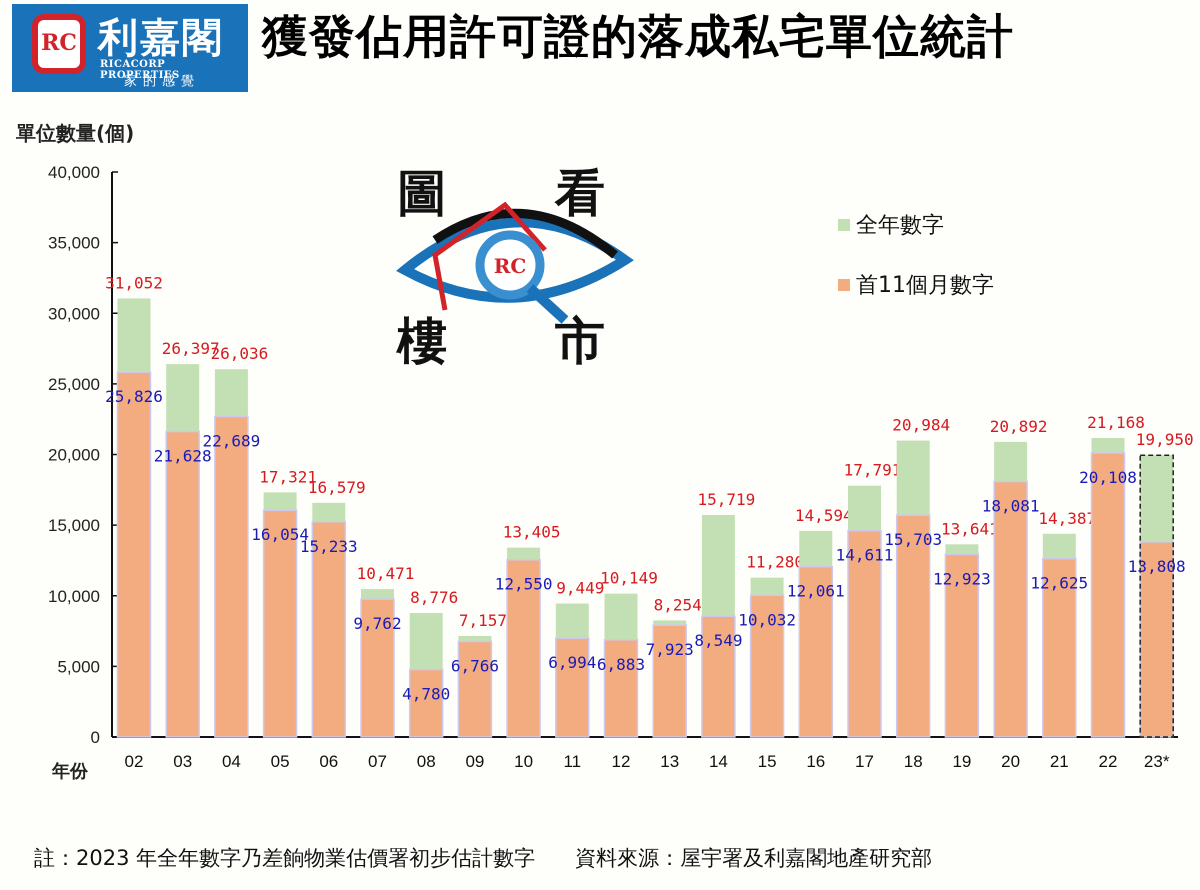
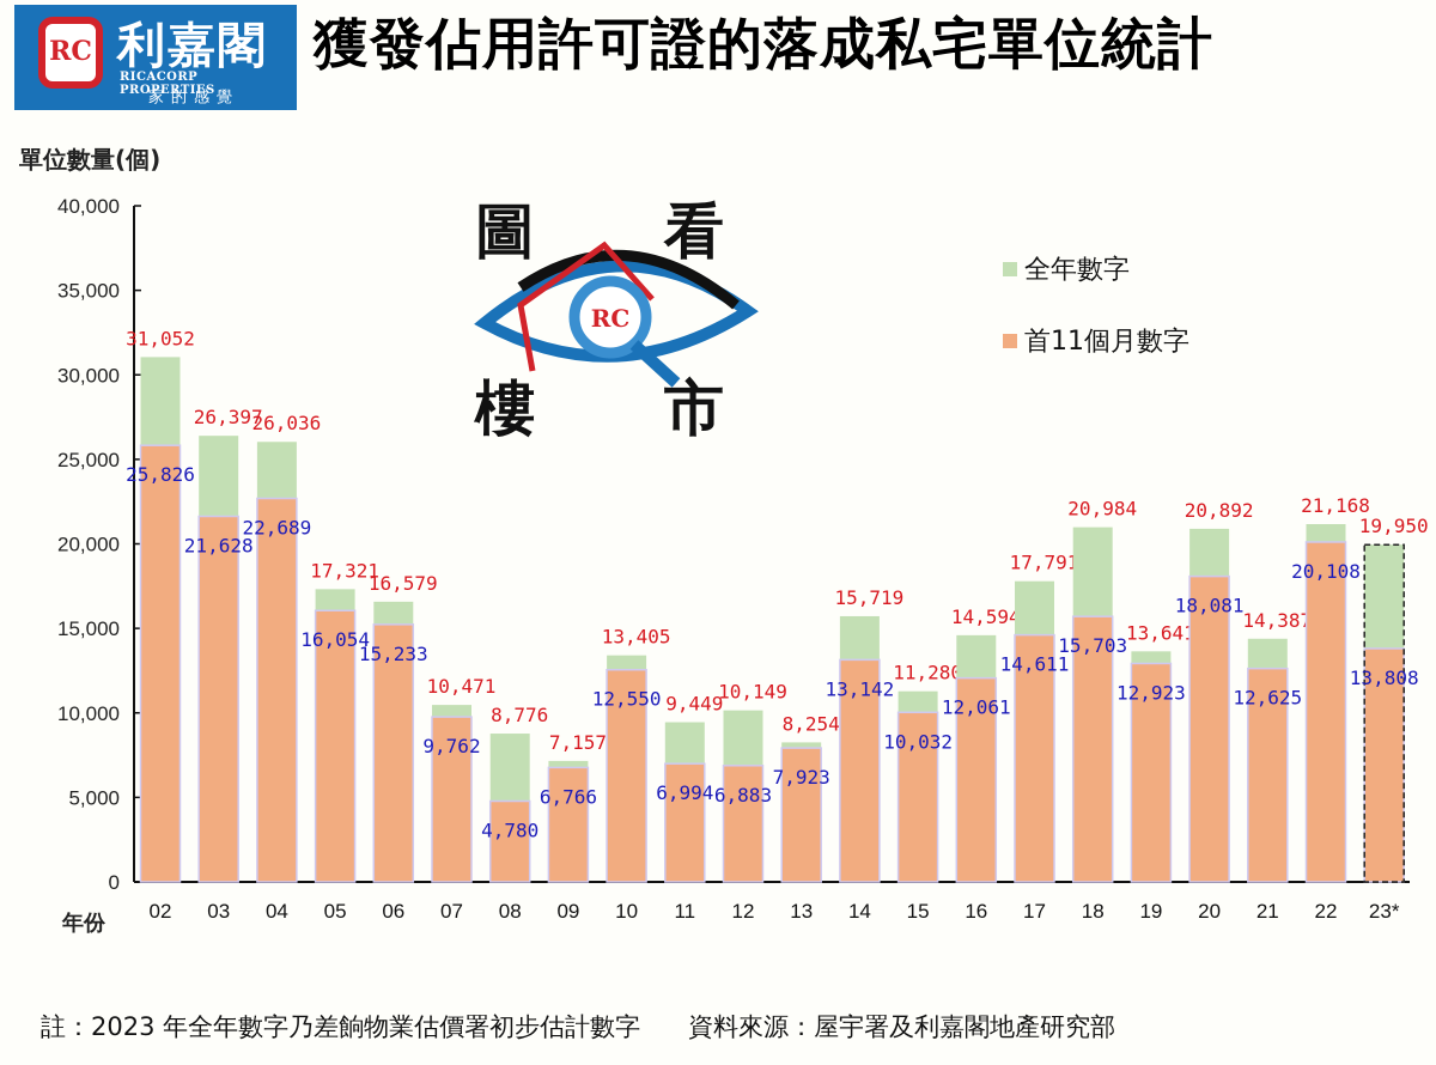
首11個月數字/14: 8,549 -> 13,142
